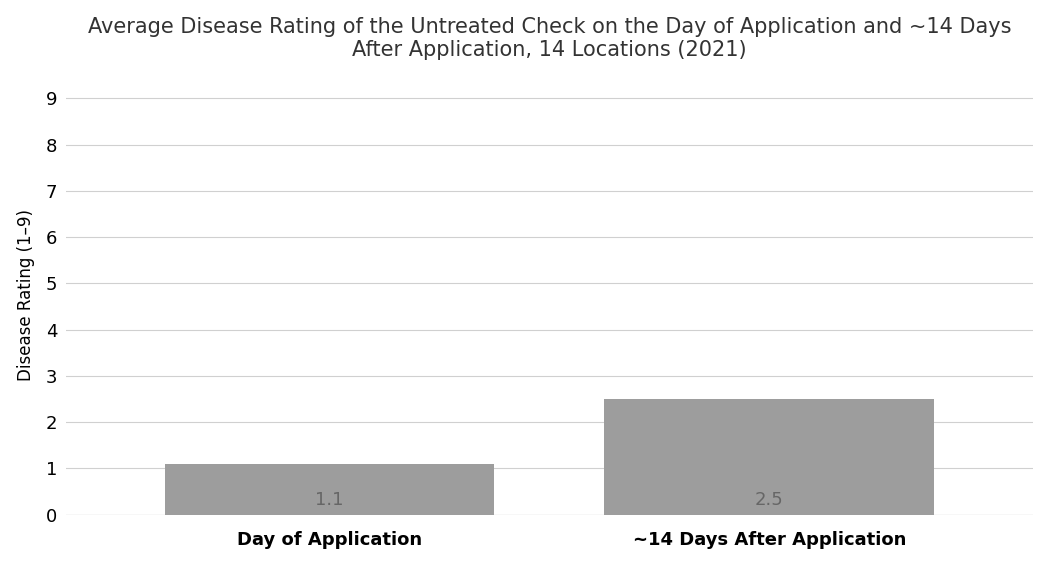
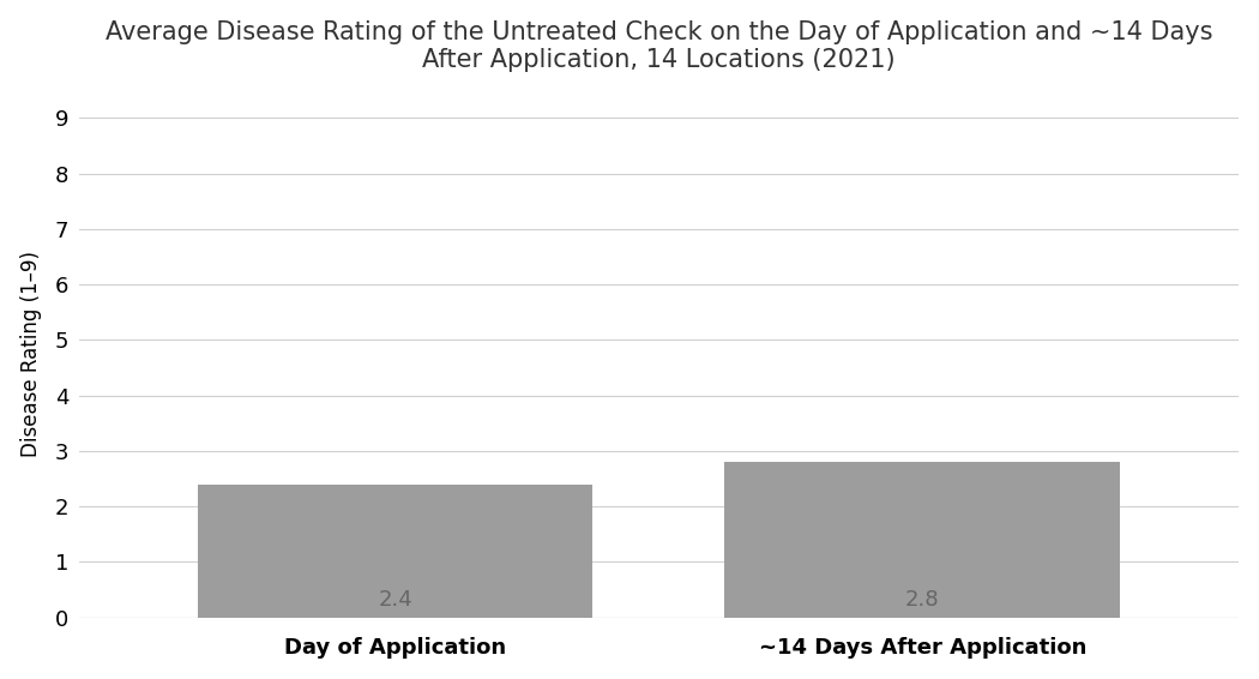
Day of Application: 1.1 -> 2.4
~14 Days After Application: 2.5 -> 2.8
